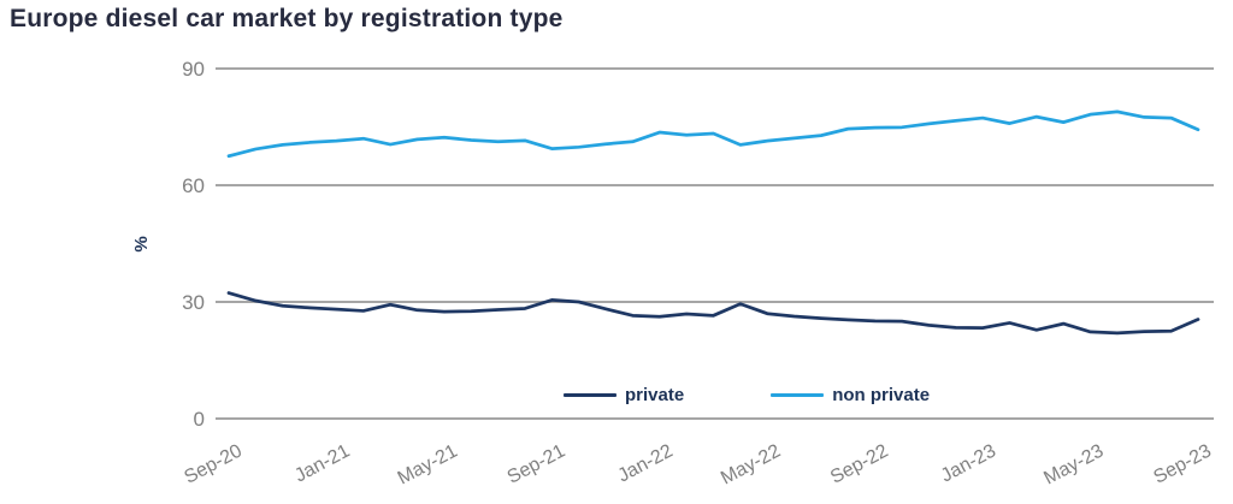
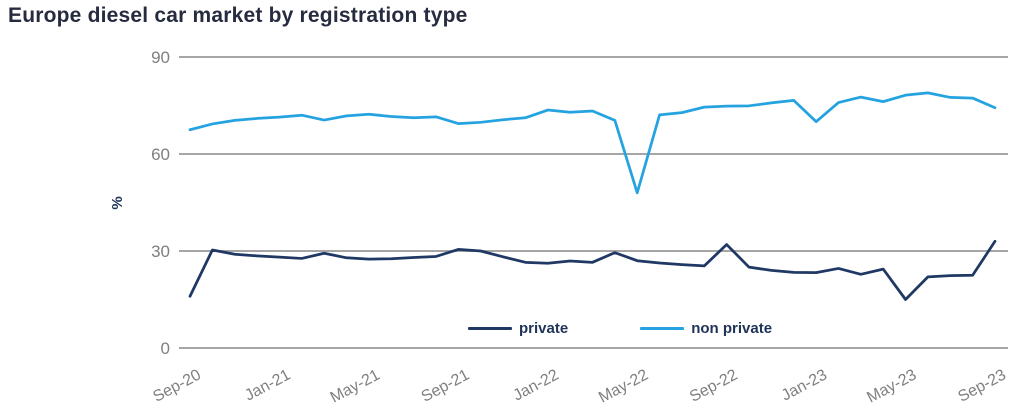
private/Sep-20: 32 -> 16
non private/May-22: 71 -> 48
private/Sep-22: 25 -> 32
non private/Jan-23: 77 -> 70
private/May-23: 22 -> 15
private/Sep-23: 26 -> 33
